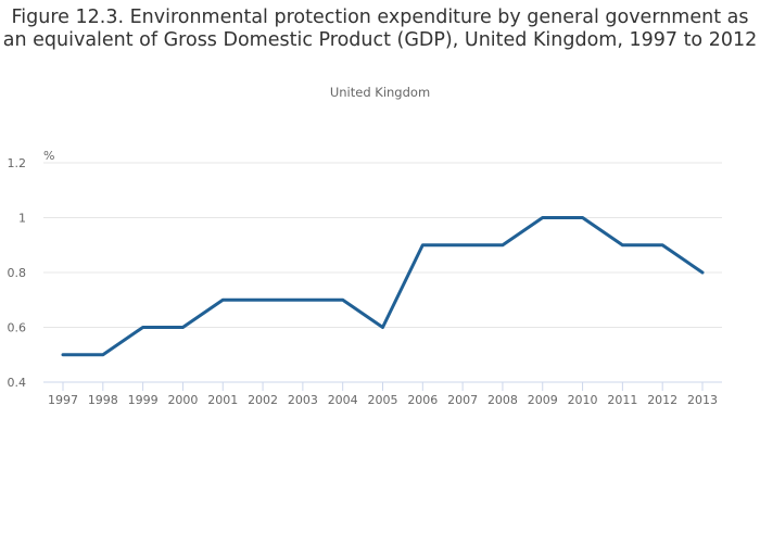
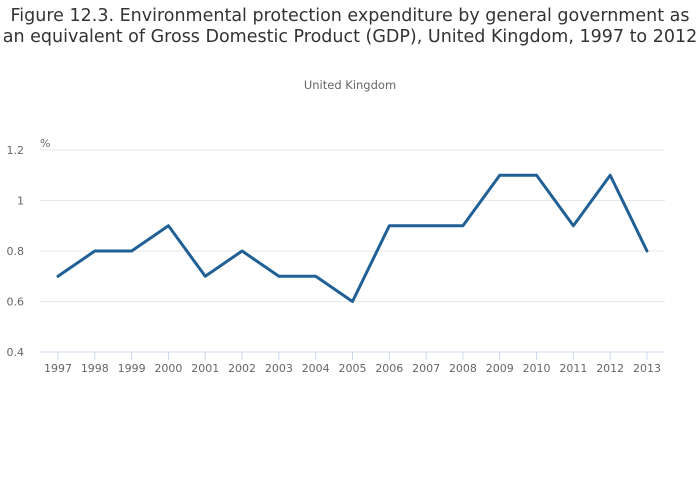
1997: 0.5 -> 0.7
1998: 0.5 -> 0.8
1999: 0.6 -> 0.8
2000: 0.6 -> 0.9
2002: 0.7 -> 0.8
2009: 1.0 -> 1.1
2010: 1.0 -> 1.1
2012: 0.9 -> 1.1
